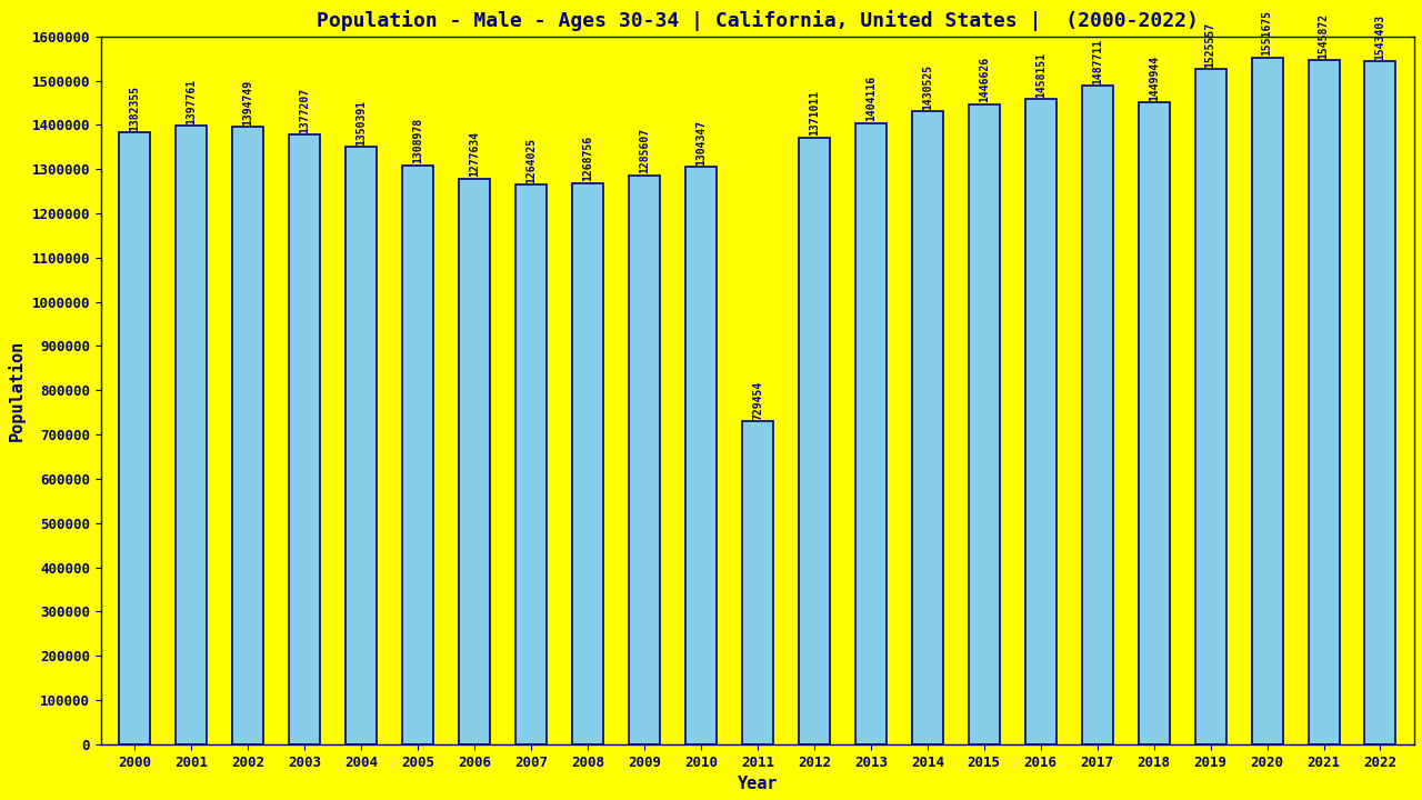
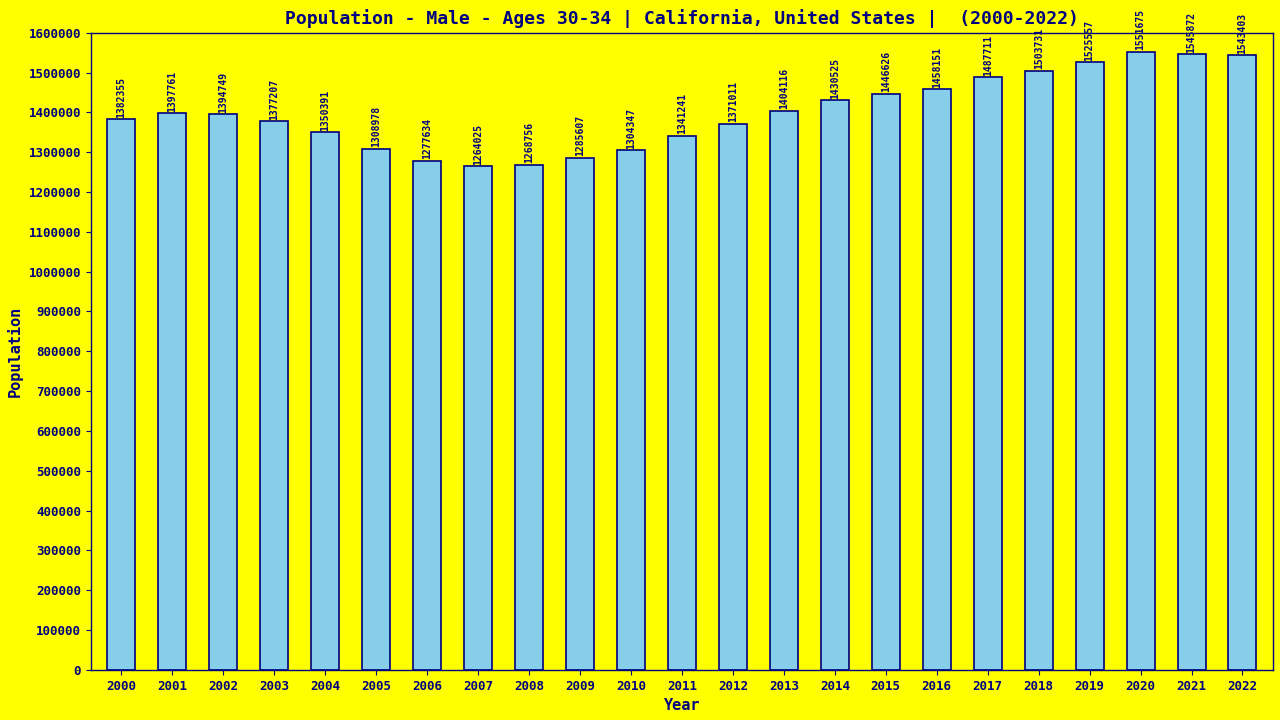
2011: 729454 -> 1341241
2018: 1449944 -> 1503731
